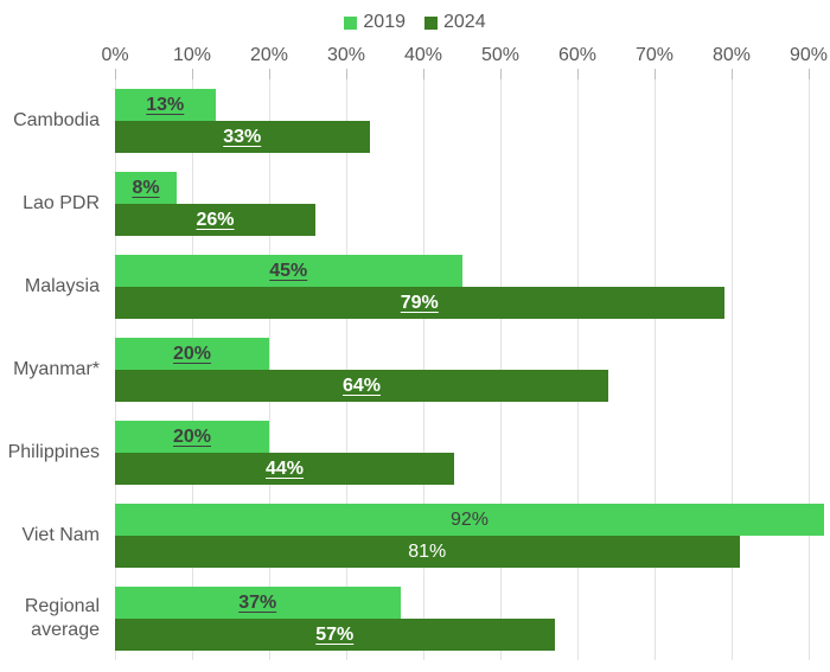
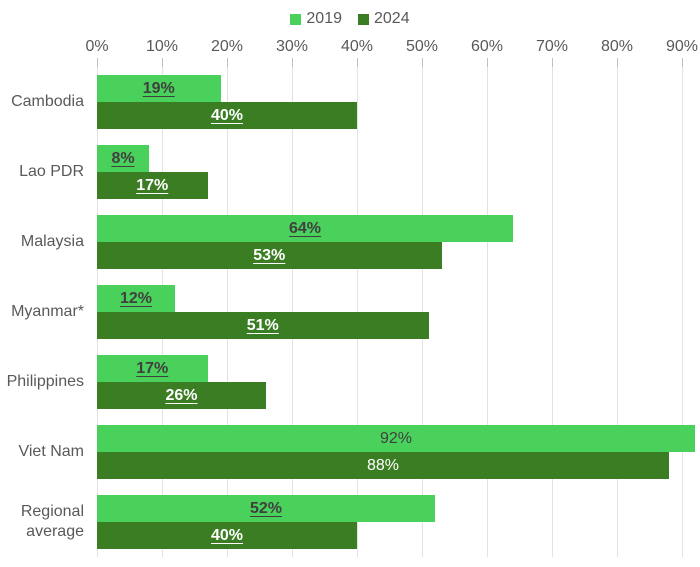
2019/Cambodia: 13% -> 19%
2024/Cambodia: 33% -> 40%
2024/Lao PDR: 26% -> 17%
2019/Malaysia: 45% -> 64%
2024/Malaysia: 79% -> 53%
2019/Myanmar*: 20% -> 12%
2024/Myanmar*: 64% -> 51%
2019/Philippines: 20% -> 17%
2024/Philippines: 44% -> 26%
2024/Viet Nam: 81% -> 88%
2019/Regional average: 37% -> 52%
2024/Regional average: 57% -> 40%
